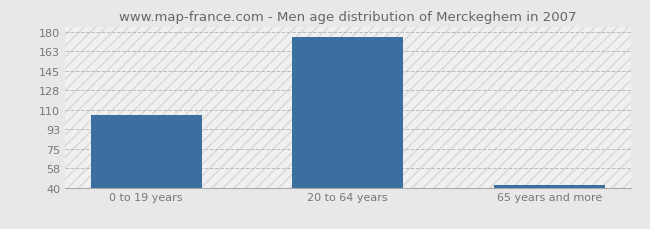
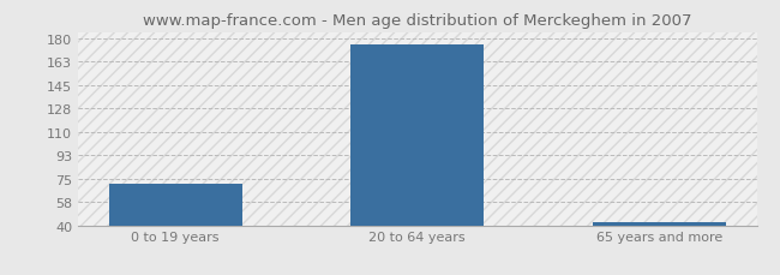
0 to 19 years: 105 -> 71
